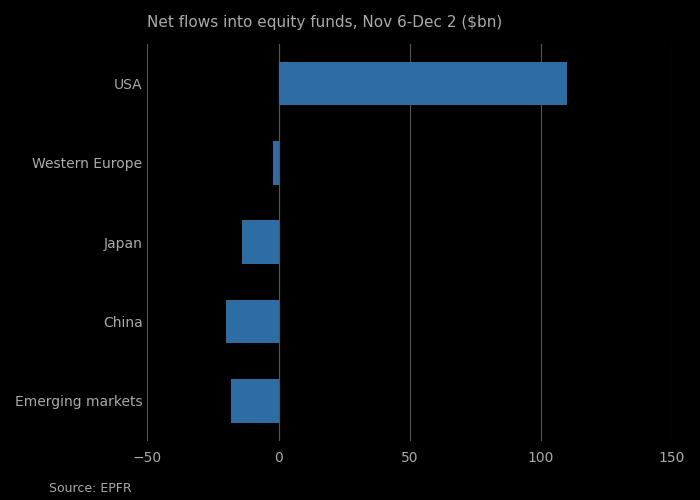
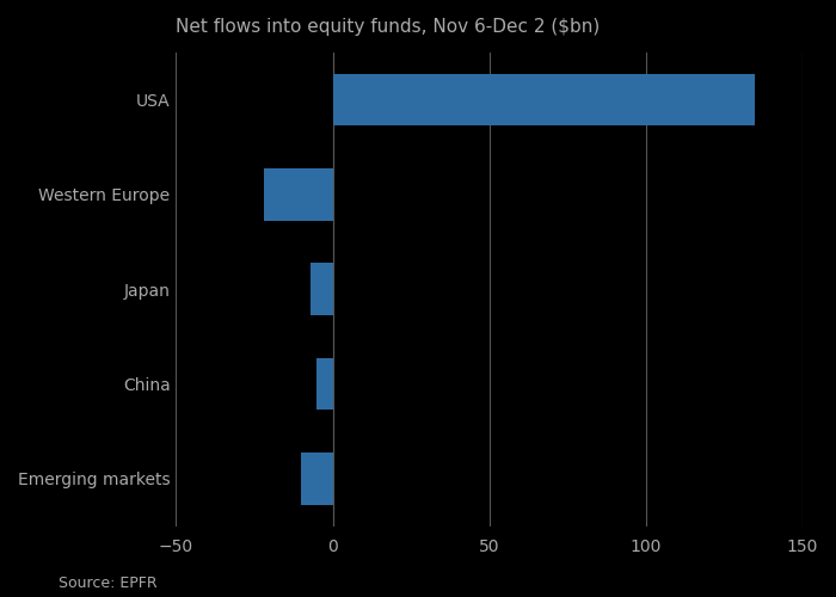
USA: 110 -> 135
Western Europe: -2 -> -22
Japan: -14 -> -7
China: -20 -> -5
Emerging markets: -18 -> -10
